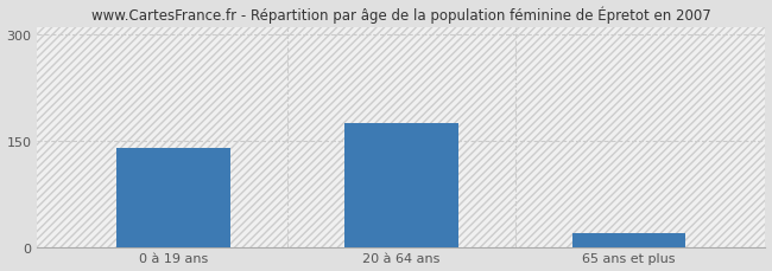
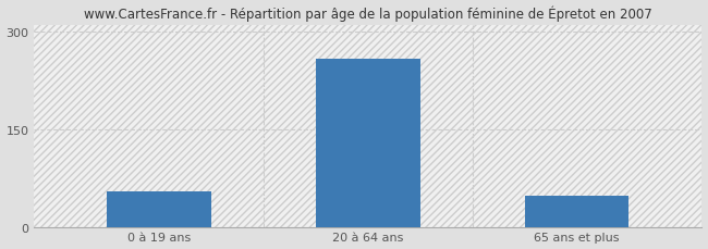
0 à 19 ans: 140 -> 54
20 à 64 ans: 175 -> 258
65 ans et plus: 20 -> 48
